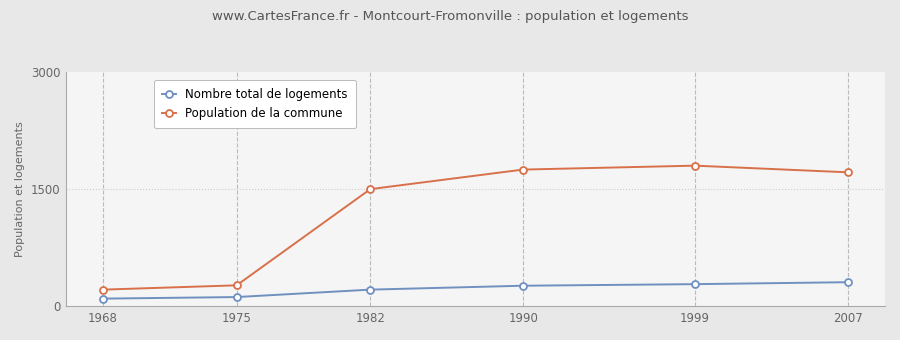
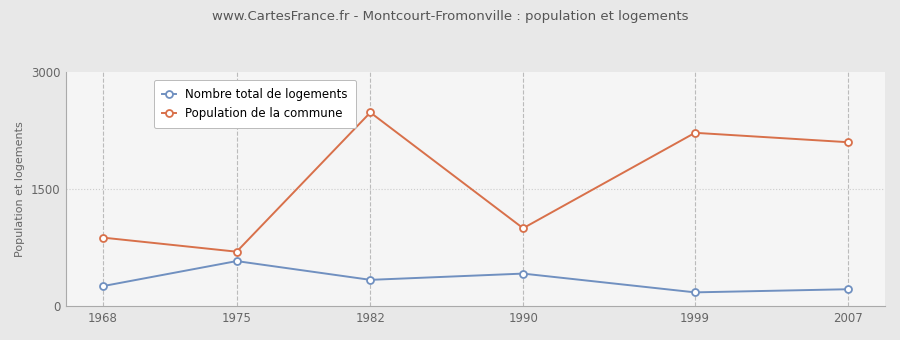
Nombre total de logements/1968: 100 -> 260
Population de la commune/1968: 220 -> 880
Nombre total de logements/1975: 120 -> 580
Population de la commune/1975: 270 -> 700
Nombre total de logements/1982: 220 -> 340
Population de la commune/1982: 1500 -> 2480
Nombre total de logements/1990: 260 -> 420
Population de la commune/1990: 1750 -> 1000
Nombre total de logements/1999: 280 -> 180
Population de la commune/1999: 1800 -> 2220
Nombre total de logements/2007: 310 -> 220
Population de la commune/2007: 1720 -> 2100
